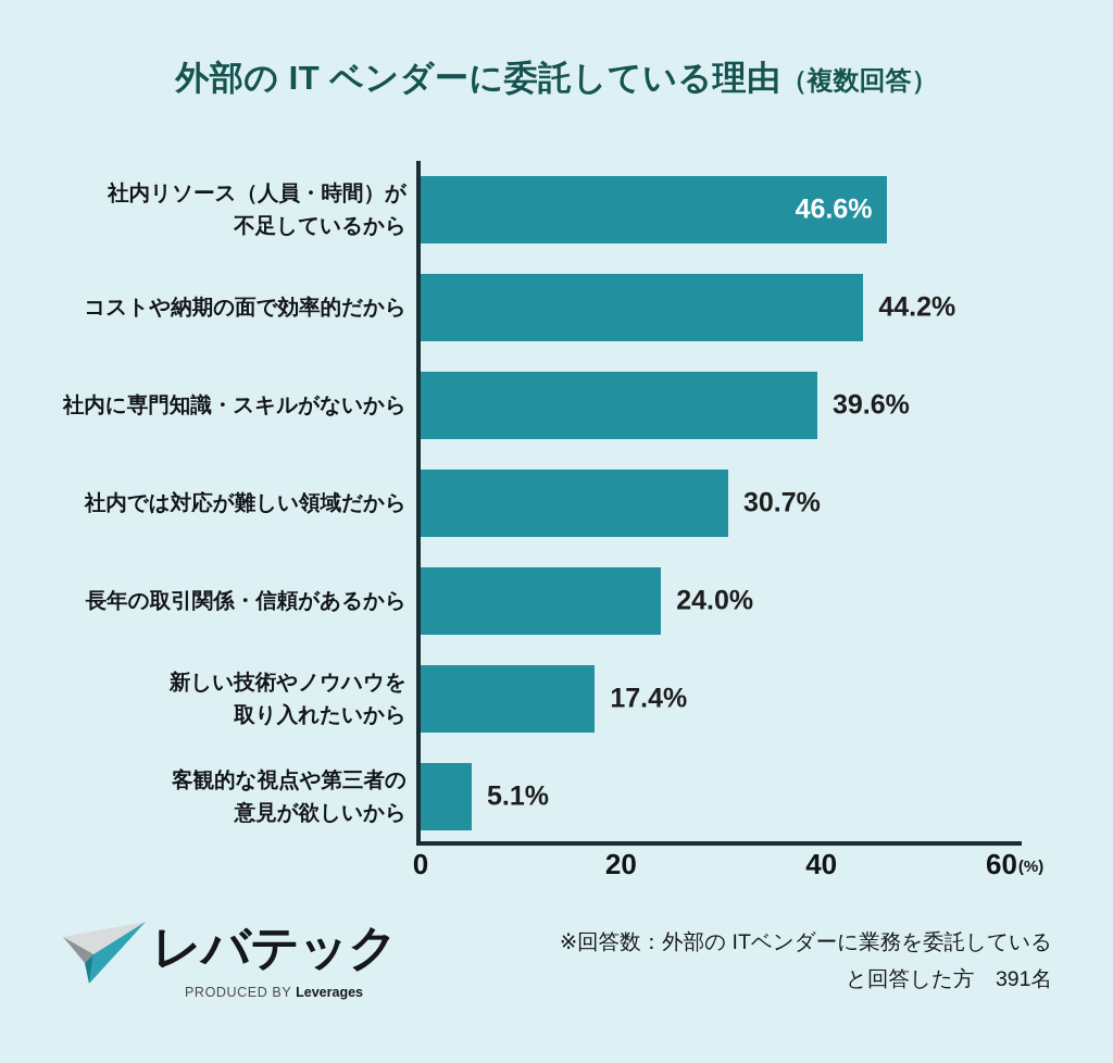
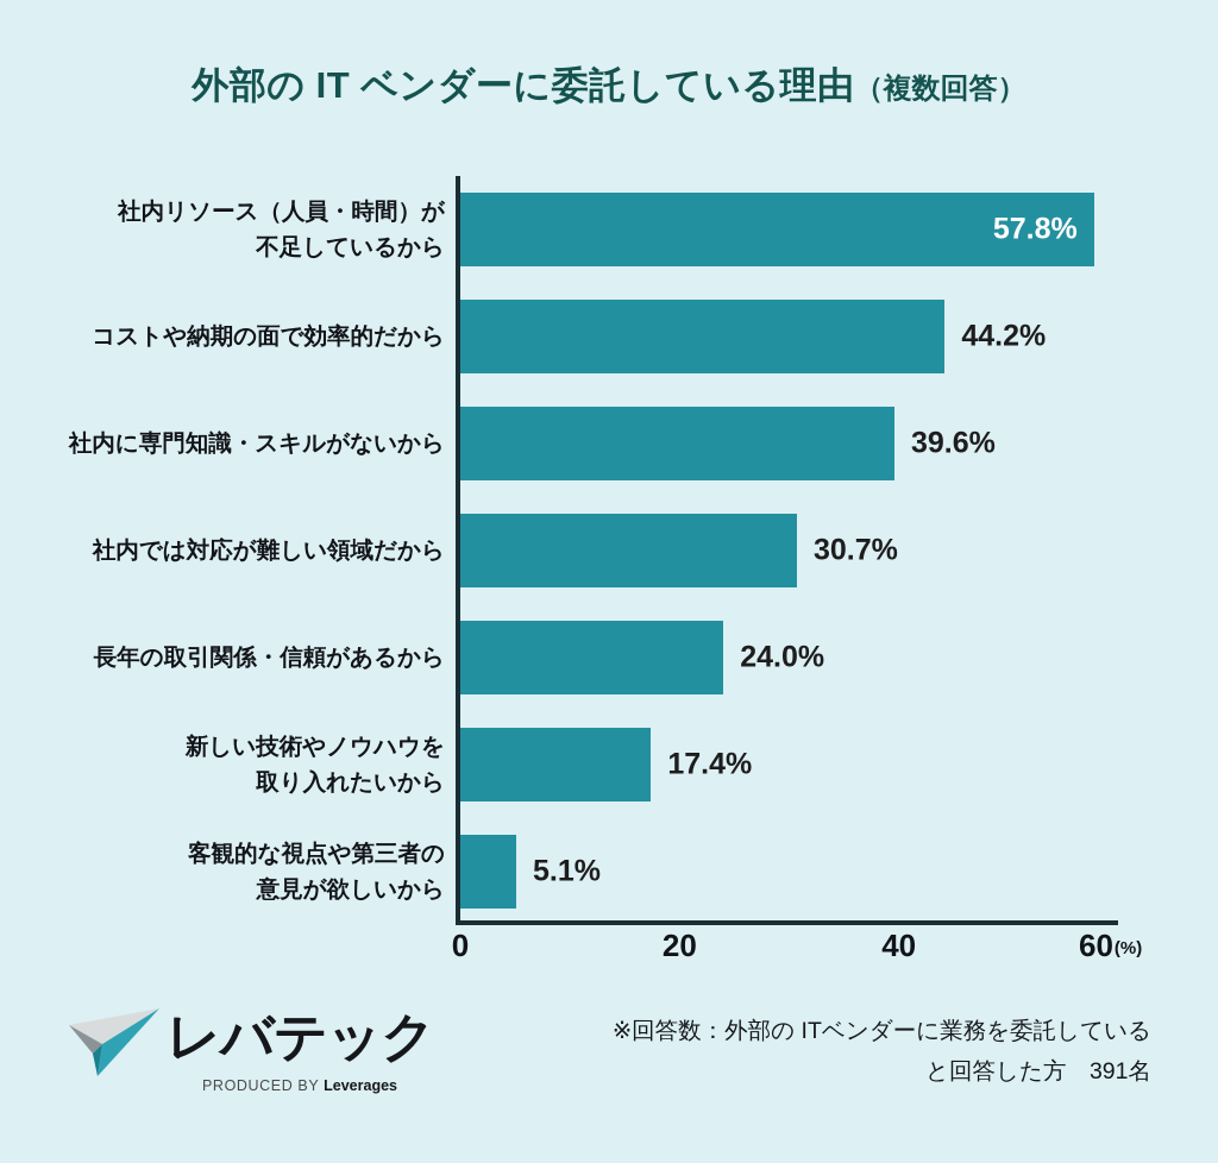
社内リソース（人員・時間）が 不足しているから: 46.6% -> 57.8%
